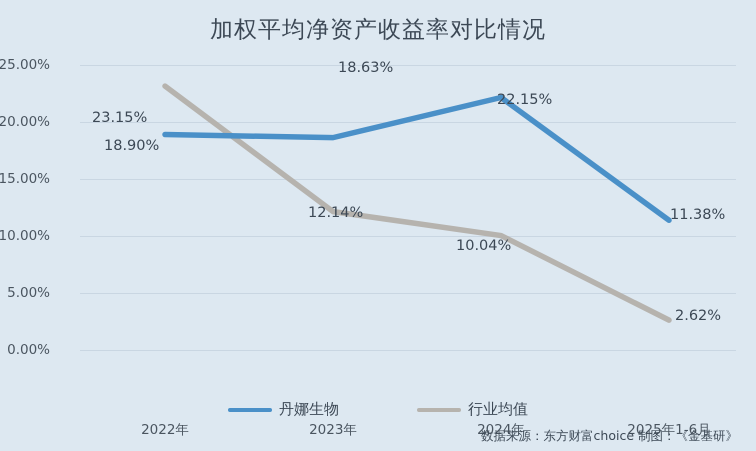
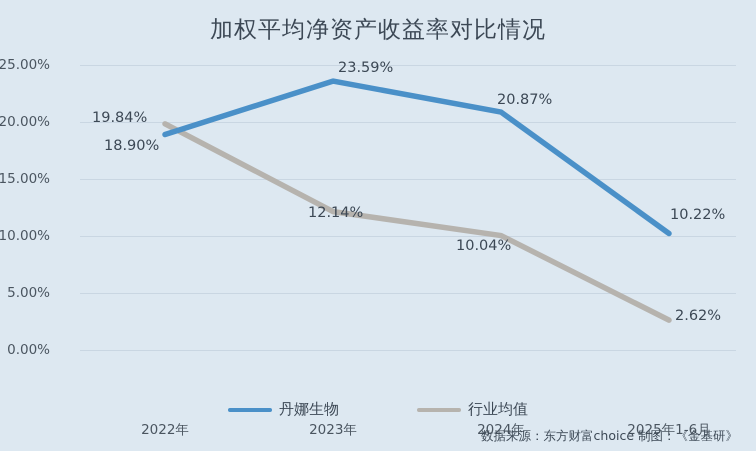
行业均值/2022年: 23.15% -> 19.84%
丹娜生物/2023年: 18.63% -> 23.59%
丹娜生物/2024年: 22.15% -> 20.87%
丹娜生物/2025年1-6月: 11.38% -> 10.22%
